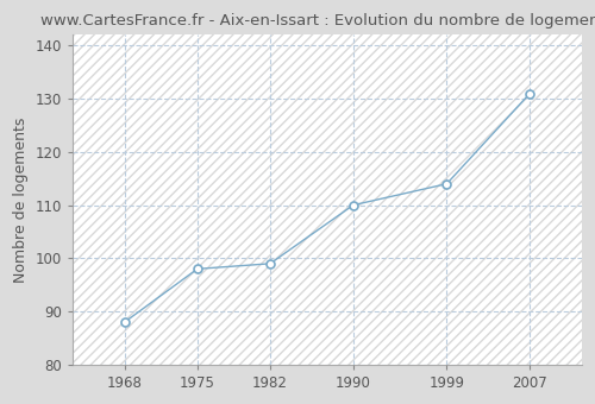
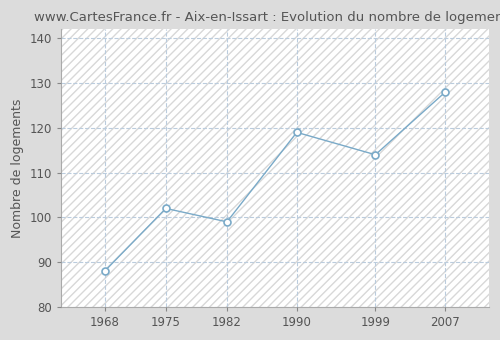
1975: 98 -> 102
1990: 110 -> 119
2007: 131 -> 128
